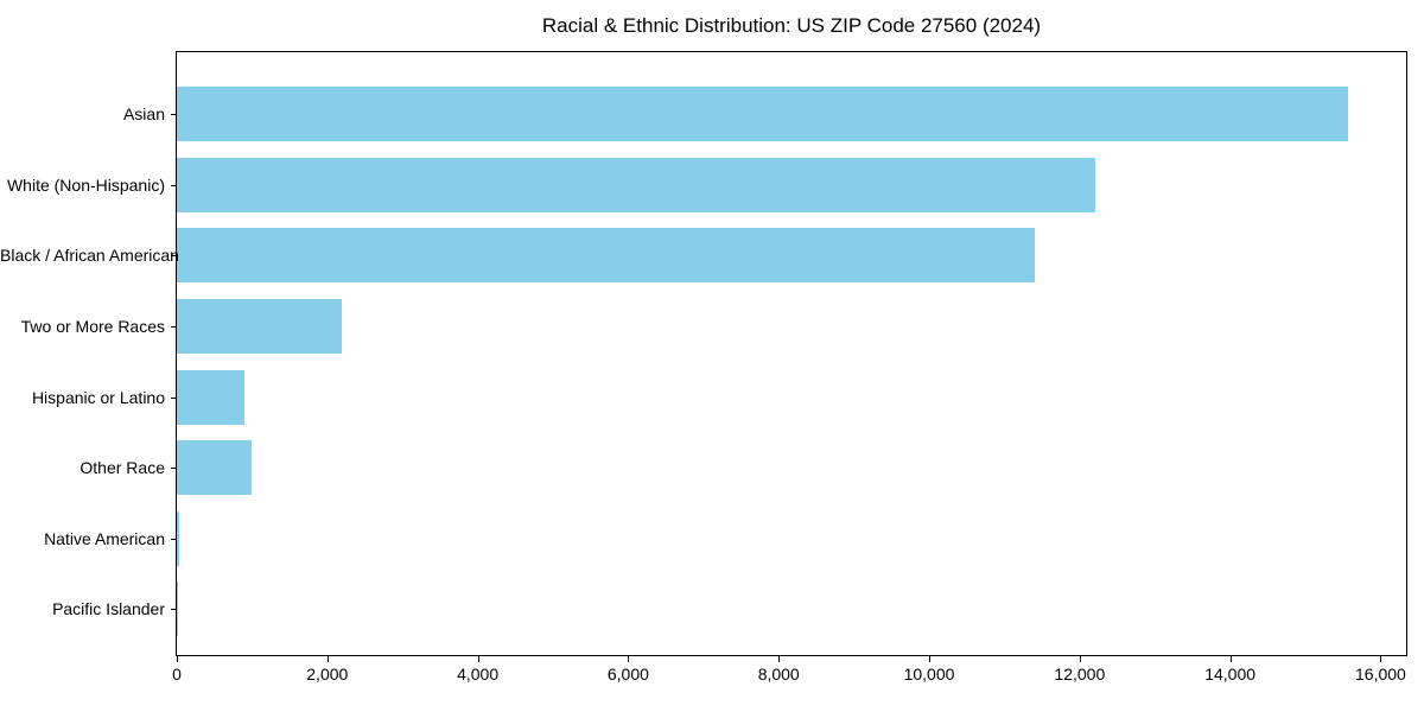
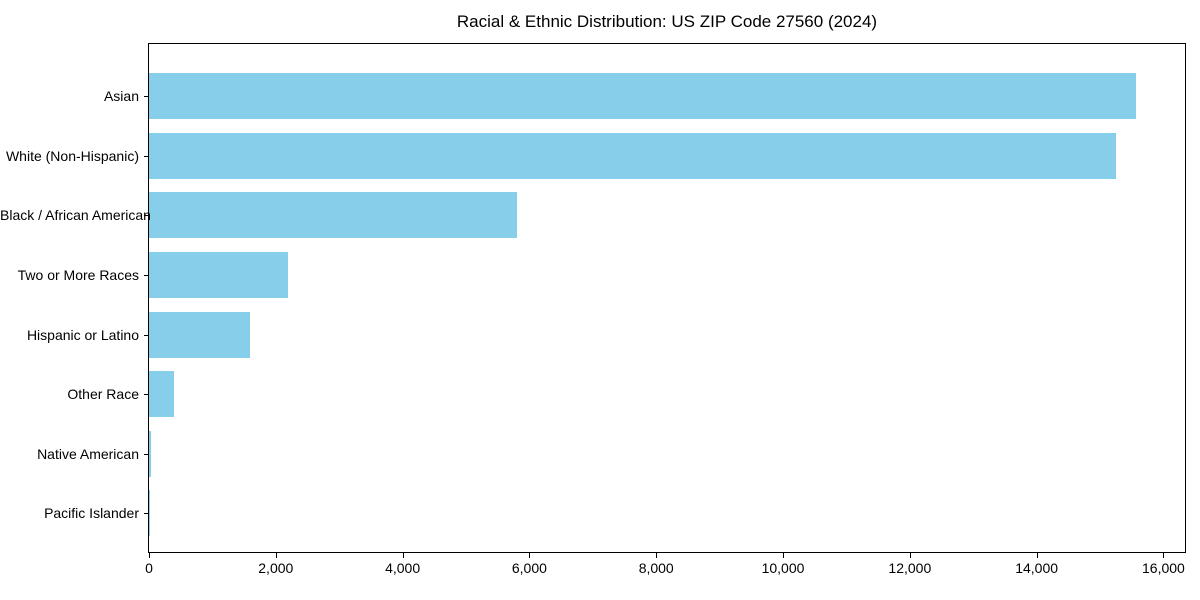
White (Non-Hispanic): 12200 -> 15200
Black / African American: 11400 -> 5800
Hispanic or Latino: 900 -> 1600
Other Race: 1000 -> 400
